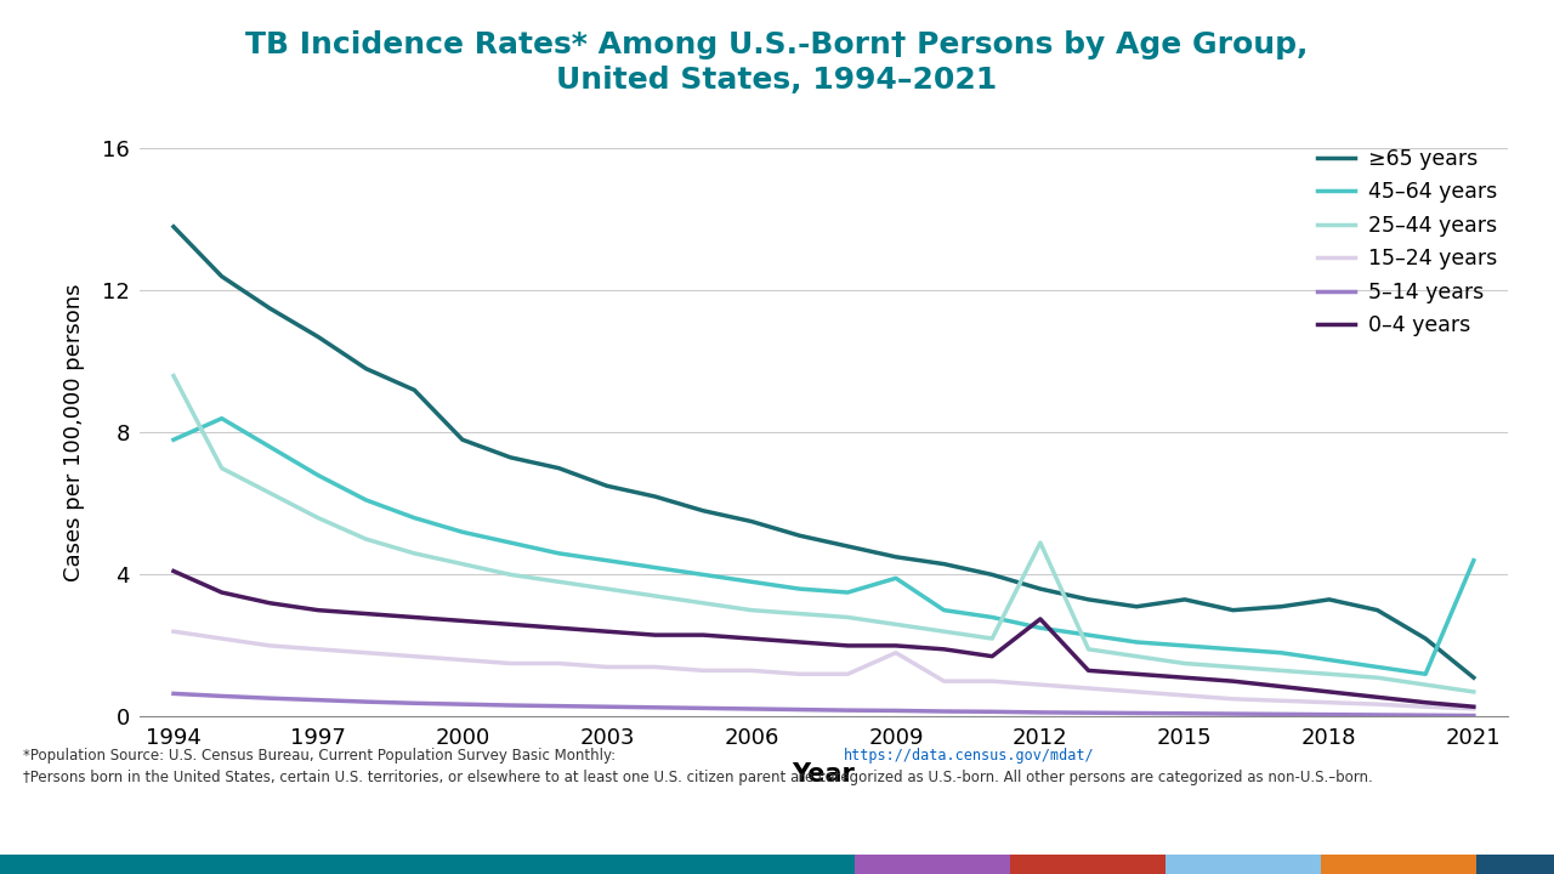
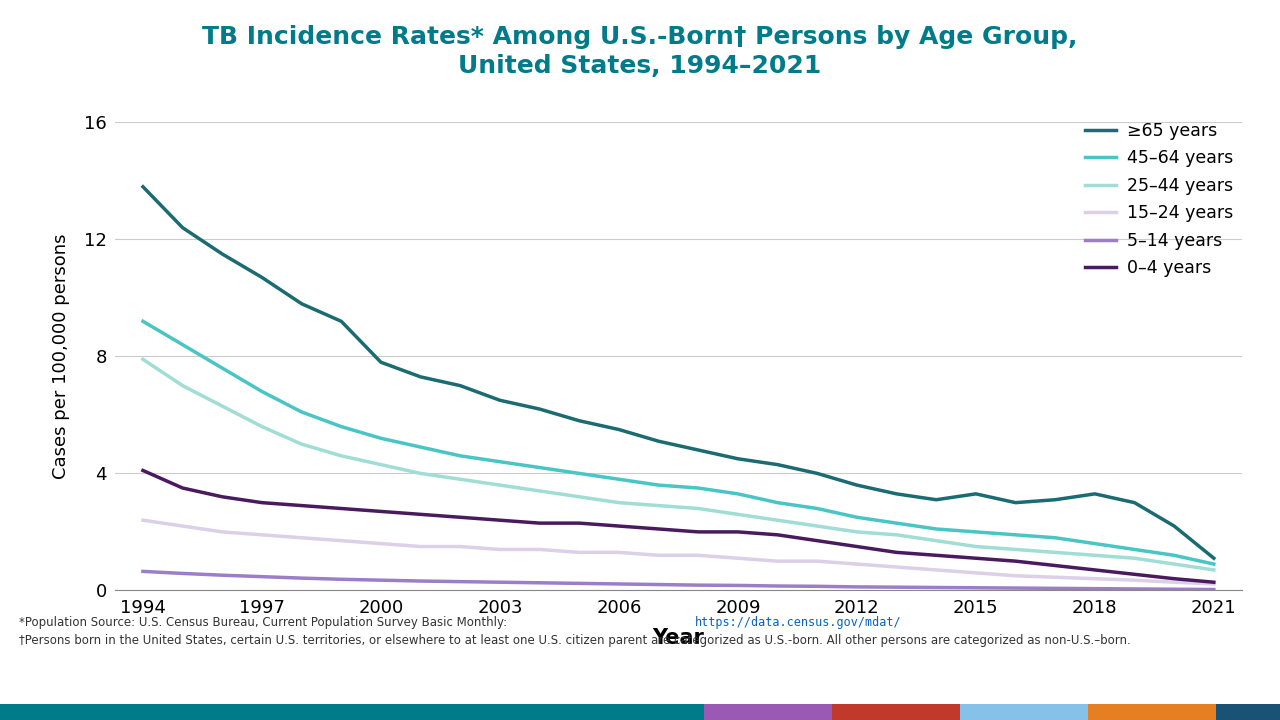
45–64 years/1994: 7.8 -> 9.2
25–44 years/1994: 9.6 -> 7.9
45–64 years/2009: 3.9 -> 3.3
15–24 years/2009: 1.80 -> 1.10
25–44 years/2012: 4.9 -> 2.0
0–4 years/2012: 2.75 -> 1.50
45–64 years/2021: 4.4 -> 0.9
